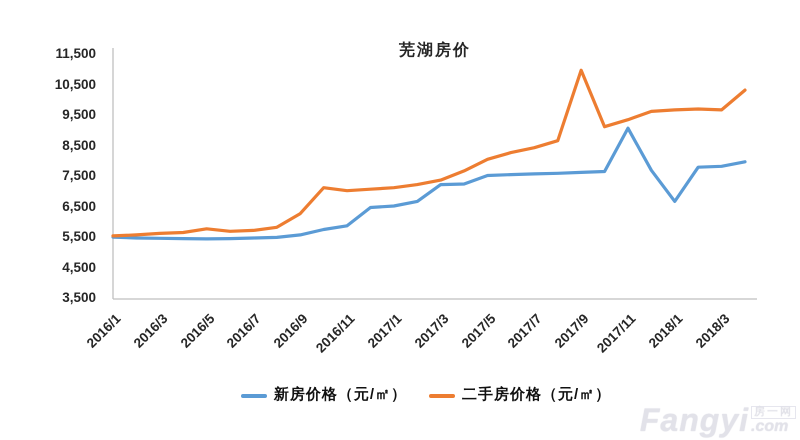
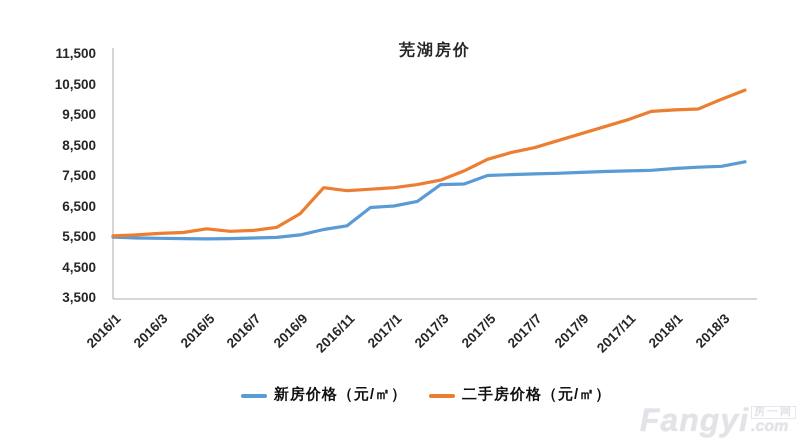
二手房价格（元/㎡）/2017/9: 11000 -> 8900
新房价格（元/㎡）/2017/11: 9100 -> 7700
新房价格（元/㎡）/2018/1: 6700 -> 7800
二手房价格（元/㎡）/2018/3: 9700 -> 10000
